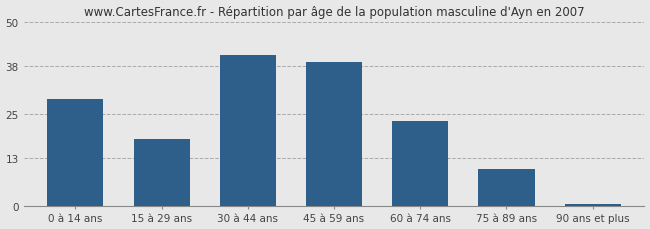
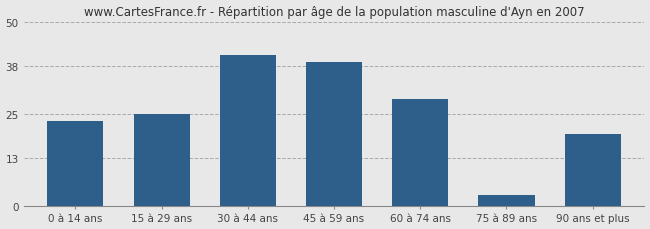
0 à 14 ans: 29.0 -> 23.0
15 à 29 ans: 18.0 -> 25.0
60 à 74 ans: 23.0 -> 29.0
75 à 89 ans: 10.0 -> 3.0
90 ans et plus: 0.5 -> 19.5
